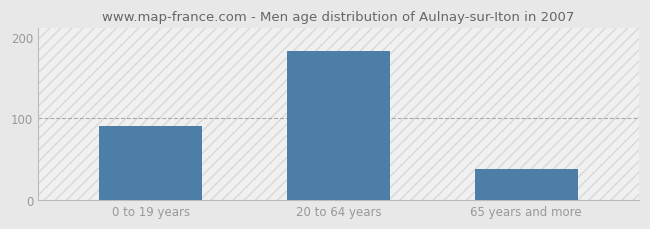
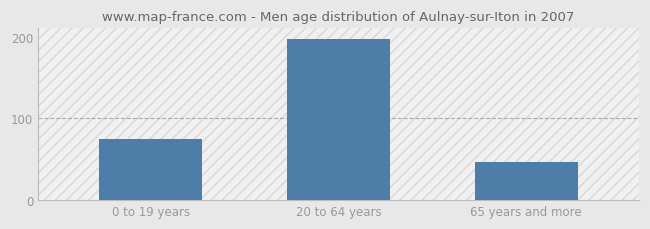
0 to 19 years: 90 -> 75
20 to 64 years: 182 -> 197
65 years and more: 38 -> 47
